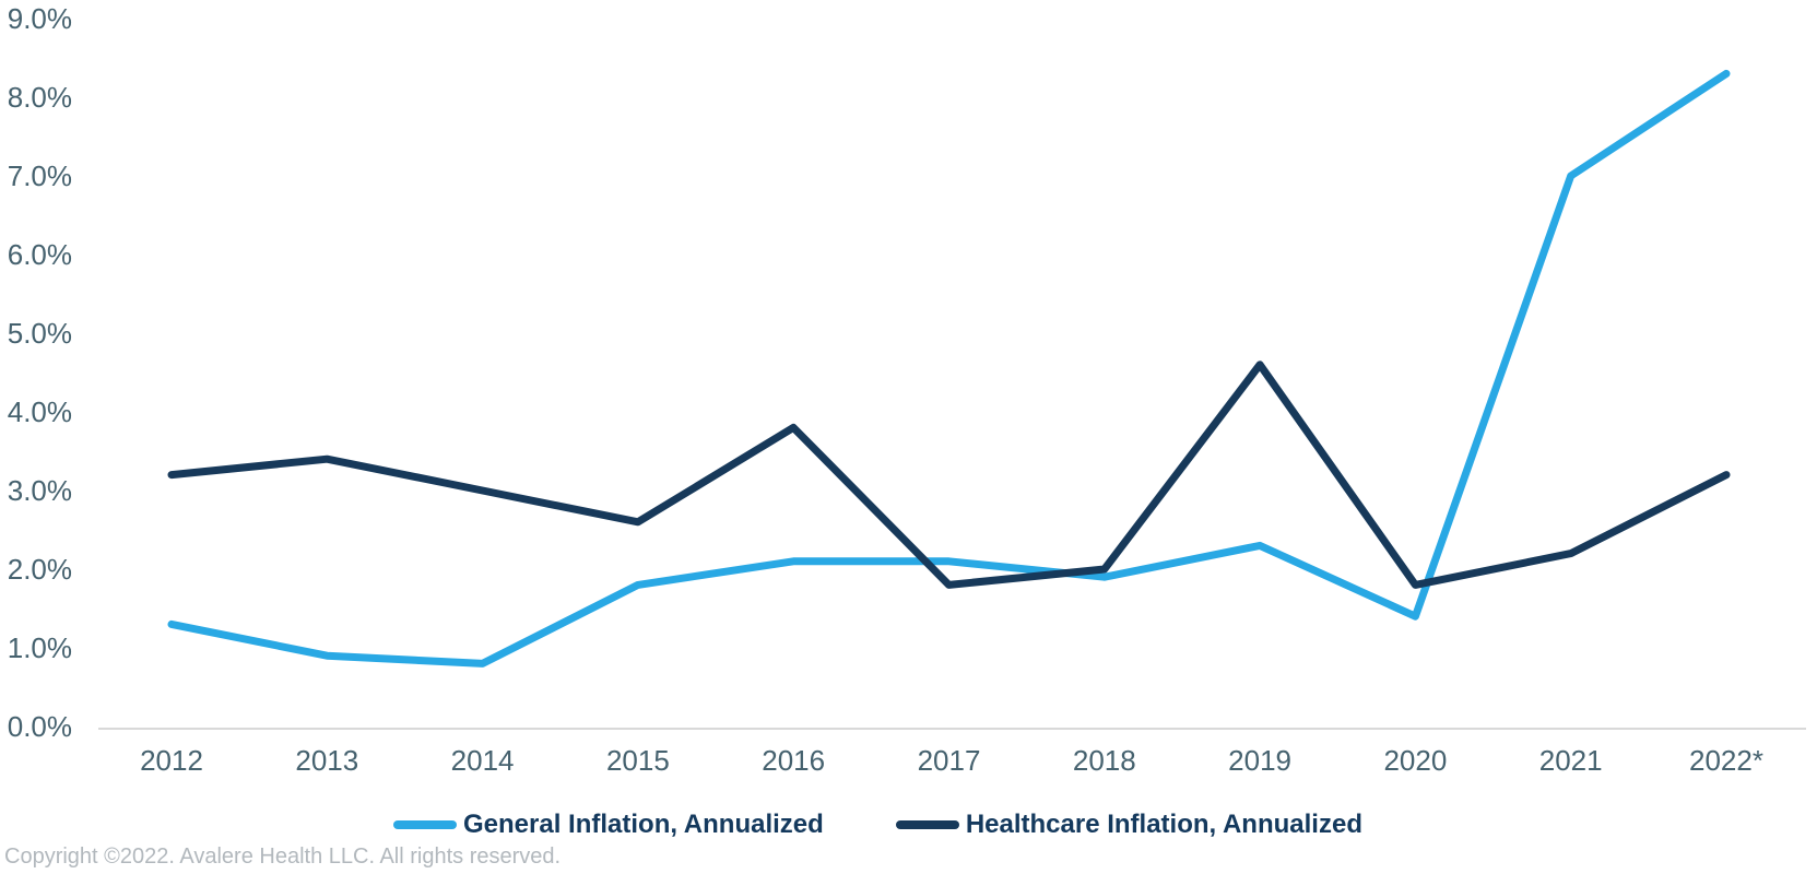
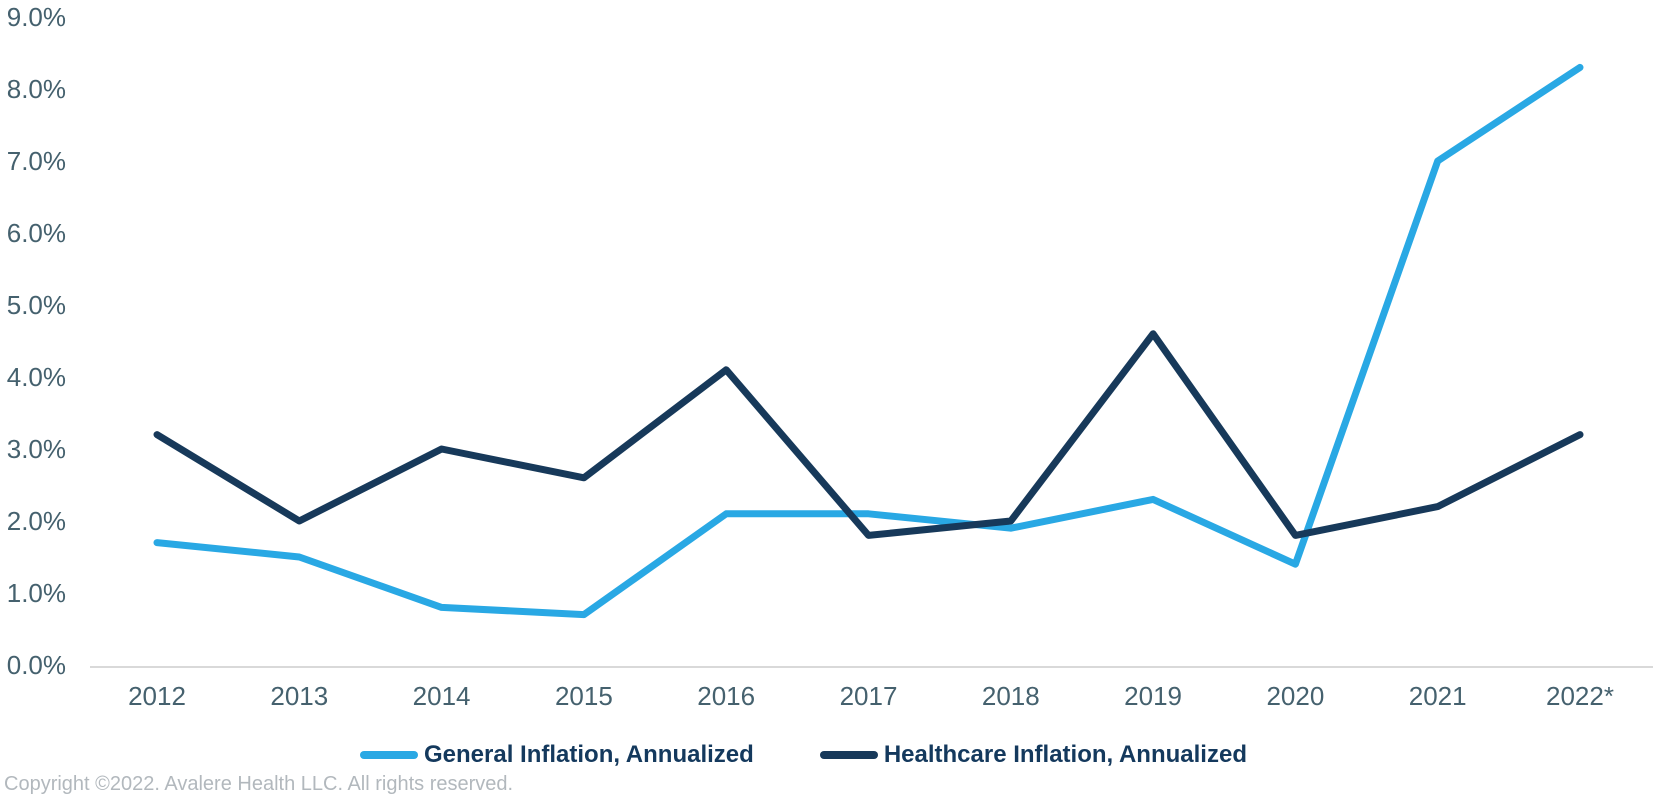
General Inflation, Annualized/2012: 1.3% -> 1.7%
General Inflation, Annualized/2013: 0.9% -> 1.5%
Healthcare Inflation, Annualized/2013: 3.4% -> 2.0%
General Inflation, Annualized/2015: 1.8% -> 0.7%
Healthcare Inflation, Annualized/2016: 3.8% -> 4.1%
